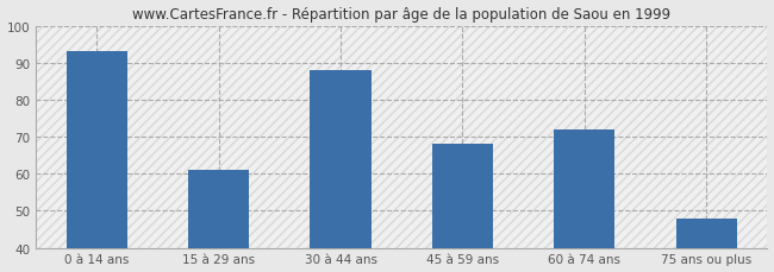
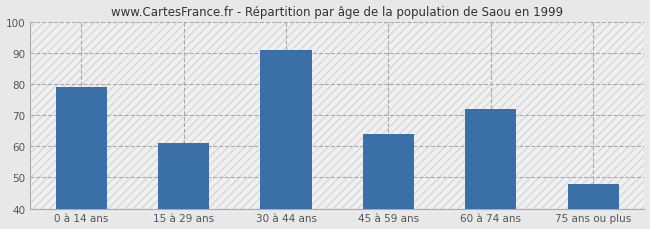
0 à 14 ans: 93 -> 79
30 à 44 ans: 88 -> 91
45 à 59 ans: 68 -> 64
